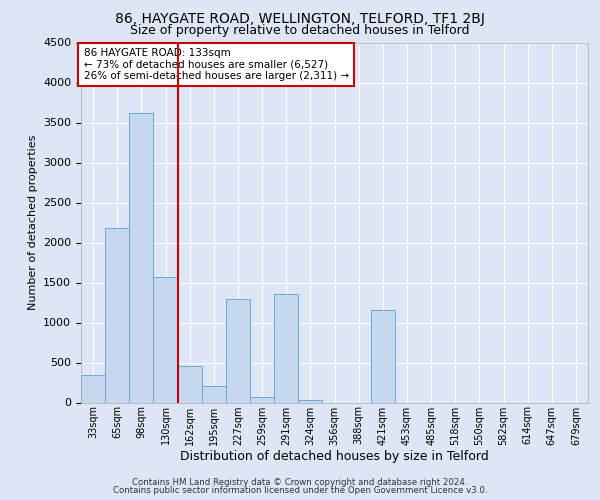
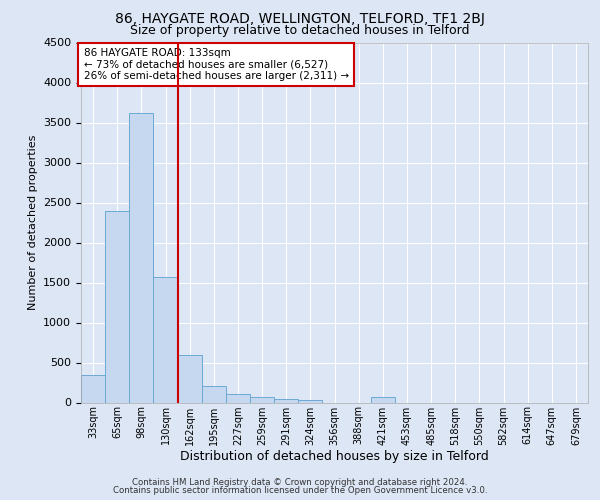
65sqm: 2180 -> 2400
162sqm: 460 -> 600
227sqm: 1300 -> 110
291sqm: 1360 -> 40
421sqm: 1160 -> 60
